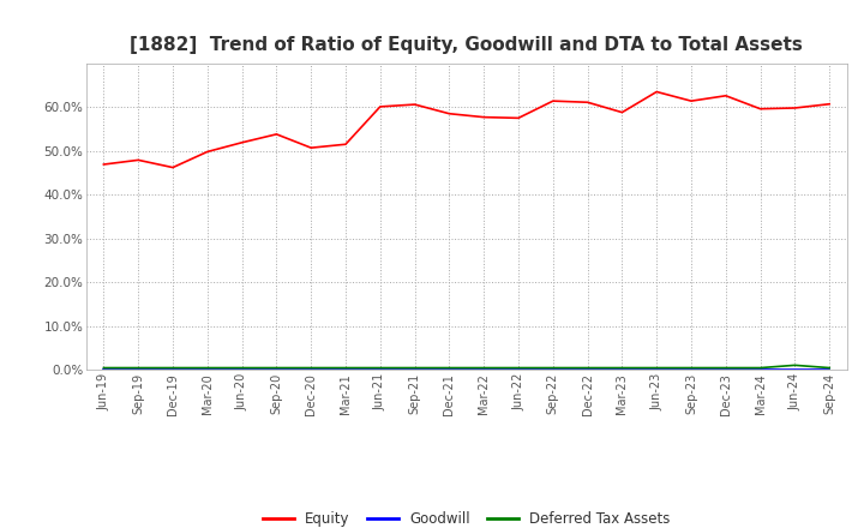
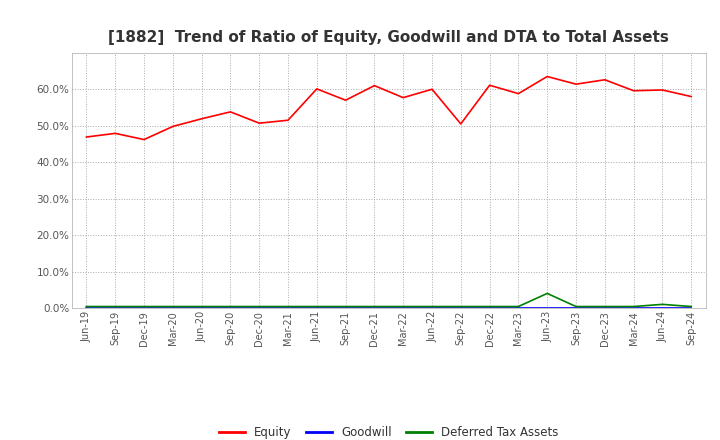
Equity/Sep-21: 60.6% -> 57.0%
Equity/Dec-21: 58.5% -> 61.0%
Equity/Jun-22: 57.5% -> 60.0%
Equity/Sep-22: 61.4% -> 50.5%
Deferred Tax Assets/Jun-23: 0.4% -> 4.0%
Equity/Sep-24: 60.7% -> 58.0%
